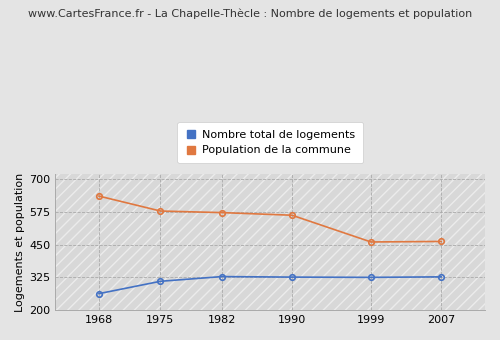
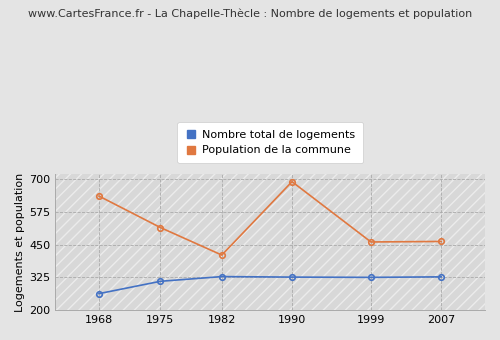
Population de la commune/1975: 578 -> 515
Population de la commune/1982: 572 -> 410
Population de la commune/1990: 562 -> 690
